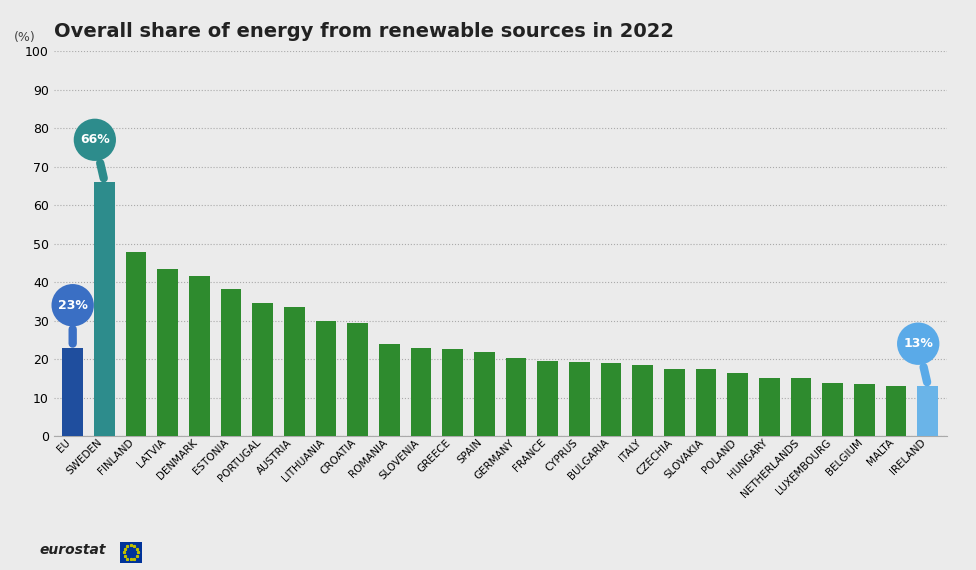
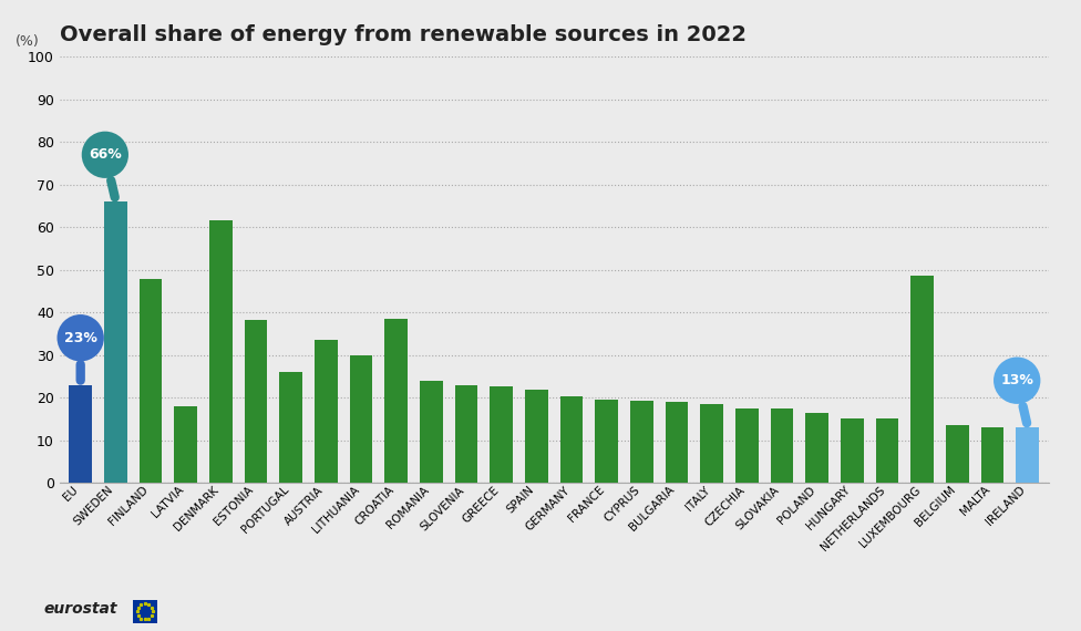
LATVIA: 43.3 -> 18.0
DENMARK: 41.6 -> 61.5
PORTUGAL: 34.5 -> 26.0
CROATIA: 29.4 -> 38.5
LUXEMBOURG: 13.9 -> 48.5
